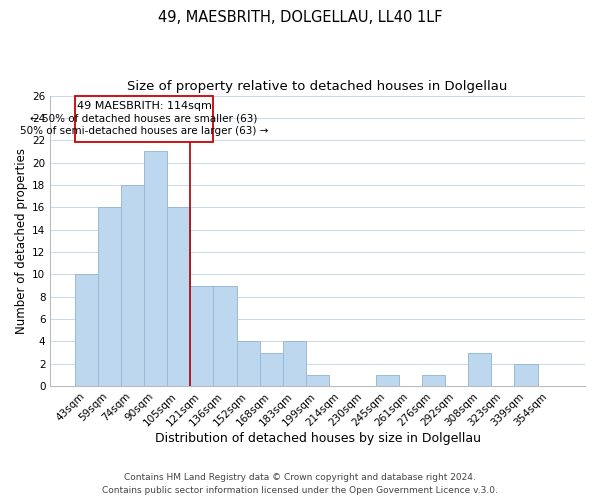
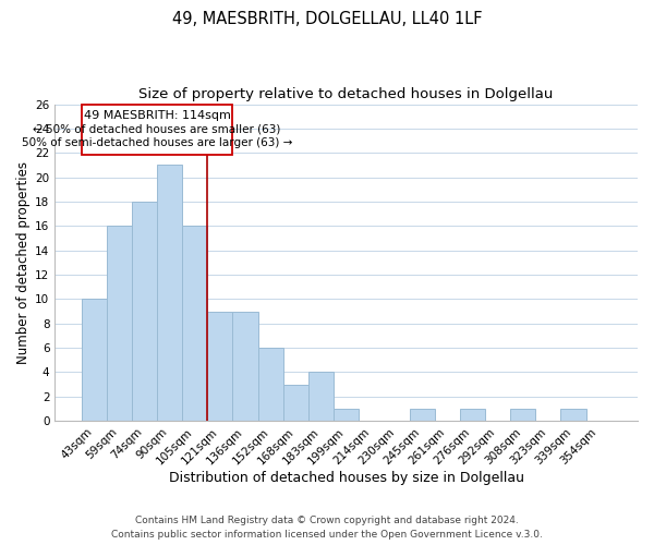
152sqm: 4 -> 6
308sqm: 3 -> 1
339sqm: 2 -> 1
